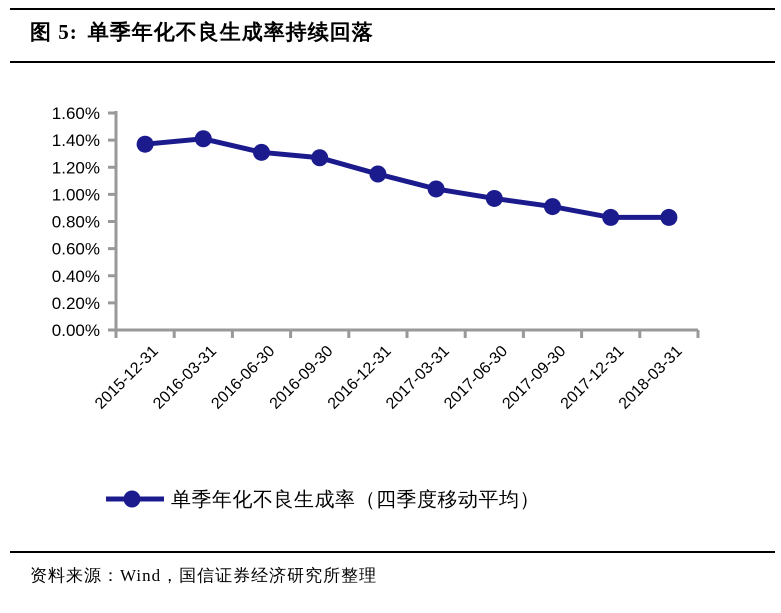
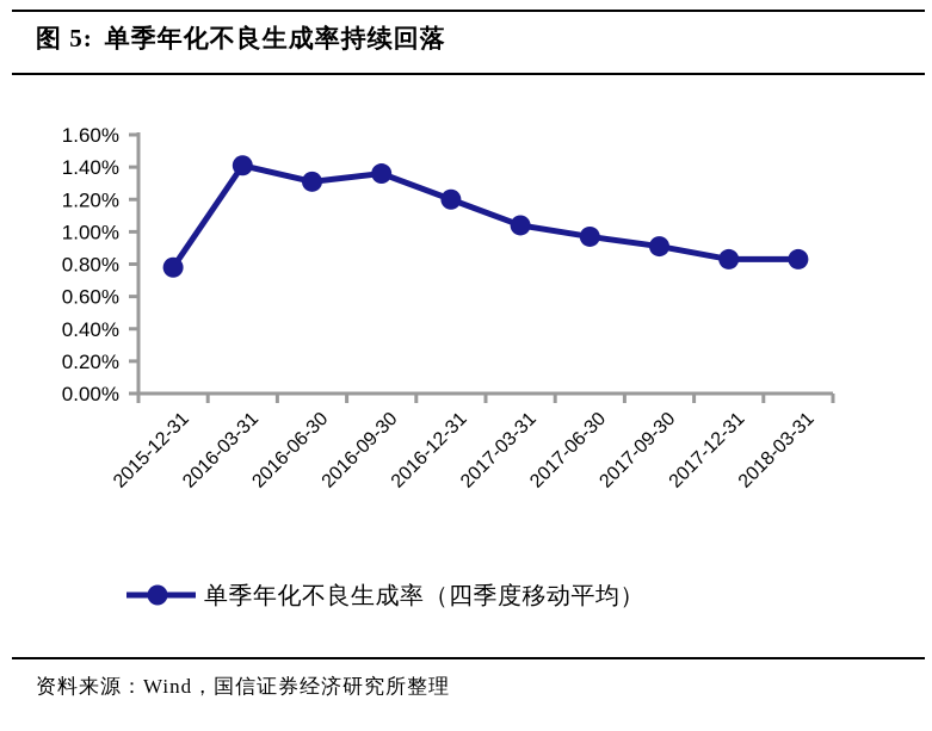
2015-12-31: 1.37% -> 0.78%
2016-09-30: 1.27% -> 1.36%
2016-12-31: 1.15% -> 1.20%
